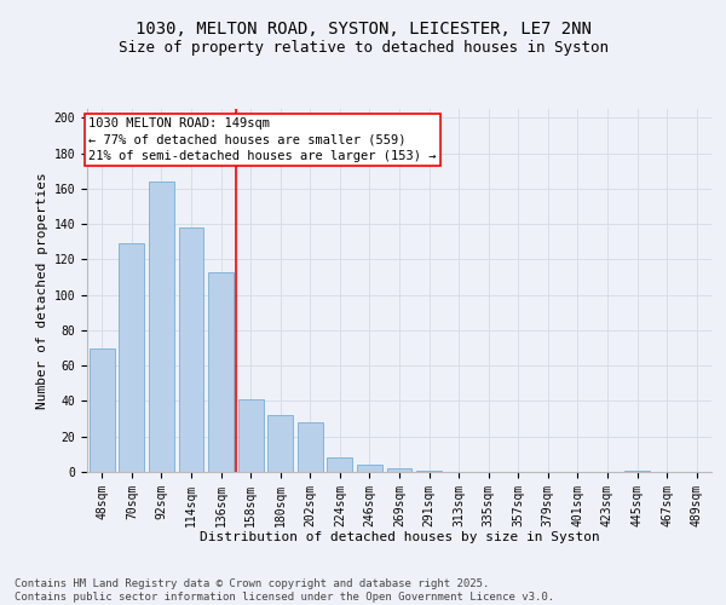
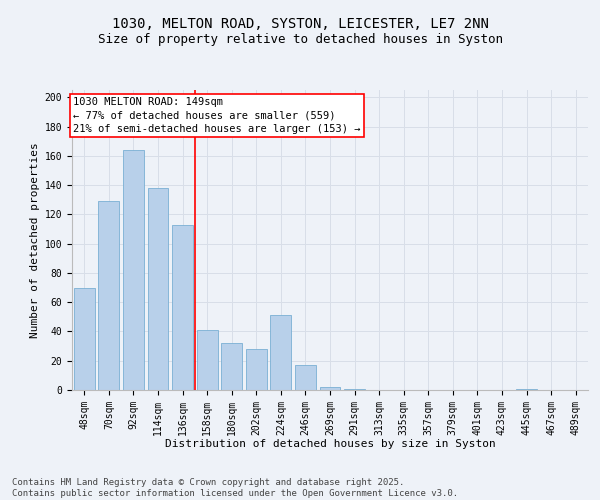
224sqm: 8 -> 51
246sqm: 4 -> 17
